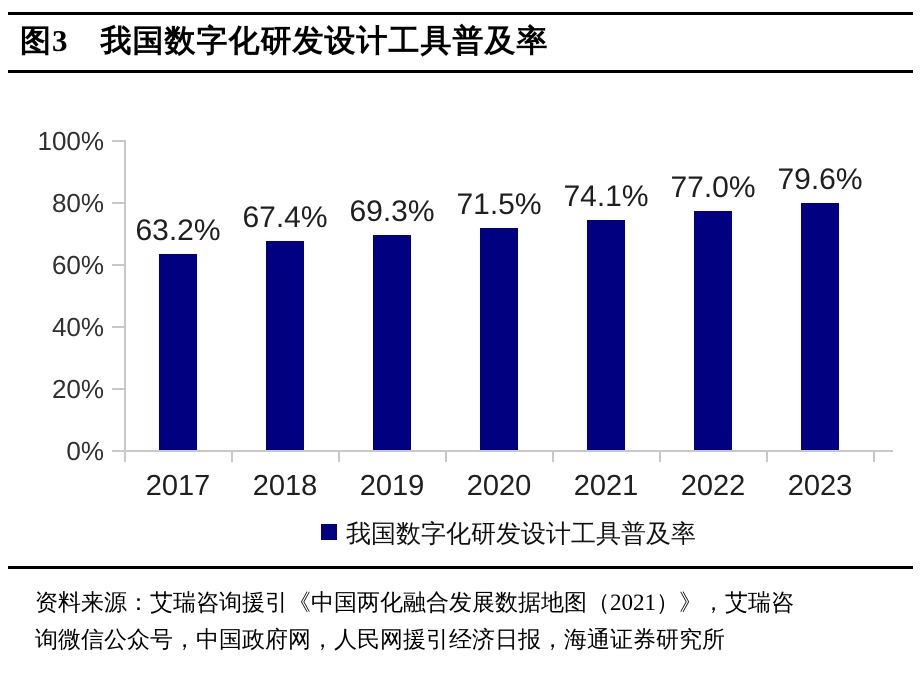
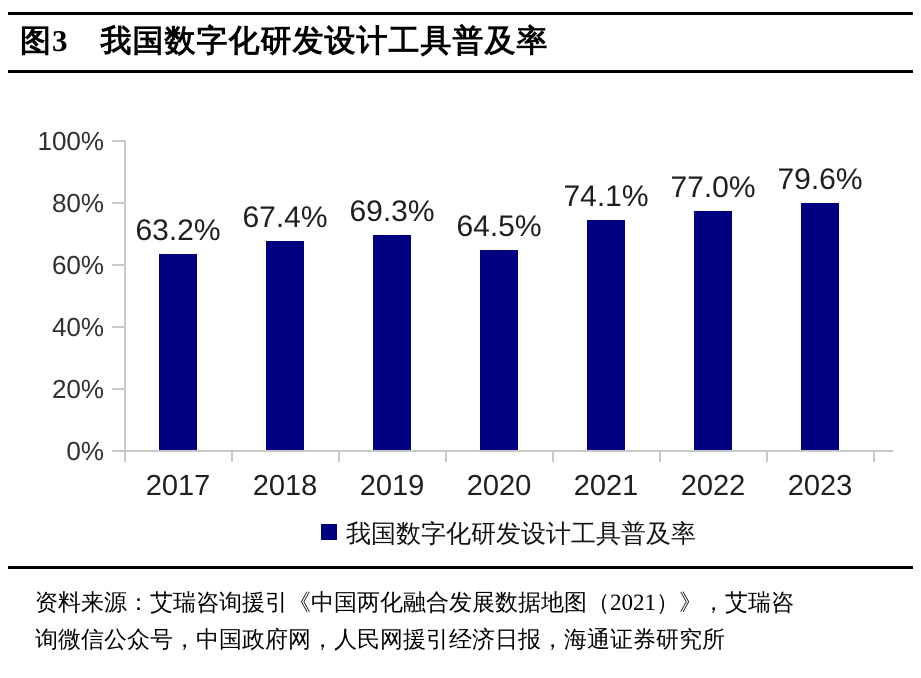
2020: 71.5% -> 64.5%
